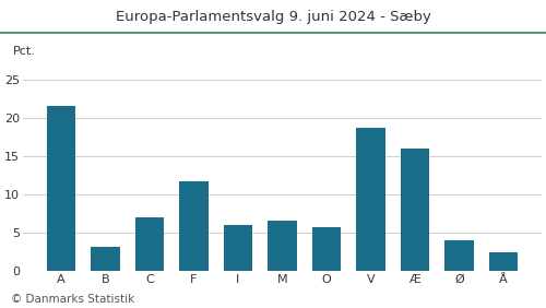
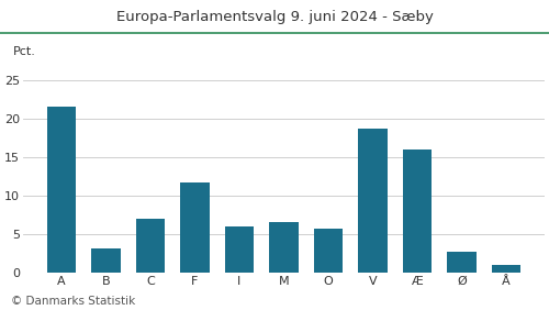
Ø: 4.0 -> 2.8
Å: 2.4 -> 1.0
